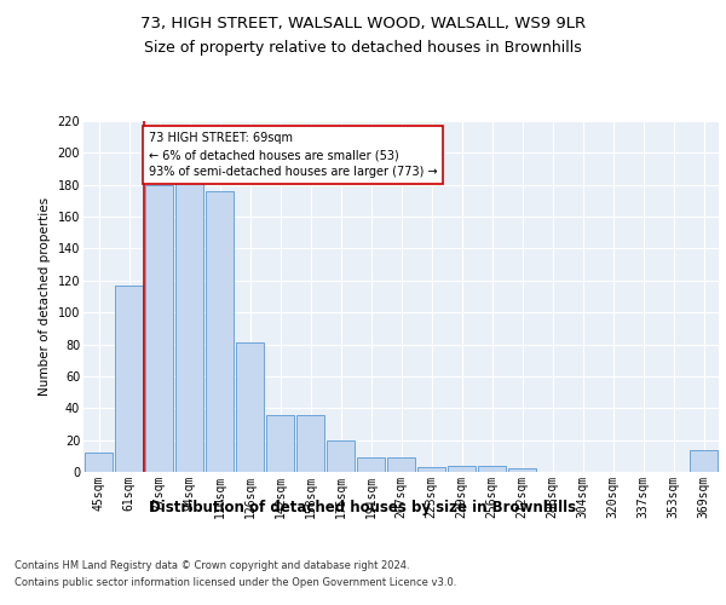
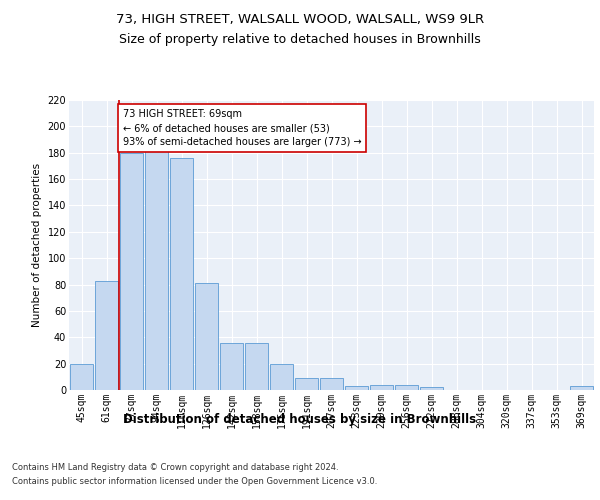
45sqm: 12 -> 20
61sqm: 117 -> 83
369sqm: 14 -> 3
